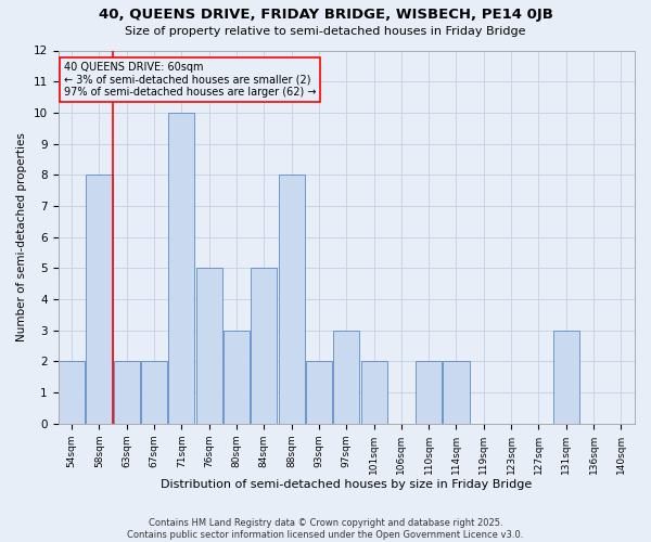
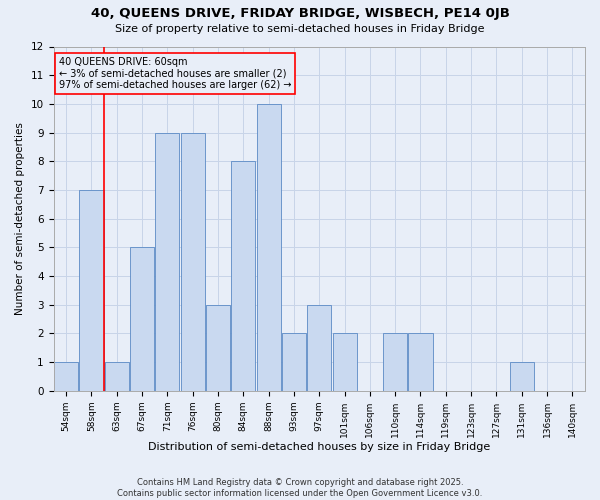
54sqm: 2 -> 1
58sqm: 8 -> 7
63sqm: 2 -> 1
67sqm: 2 -> 5
71sqm: 10 -> 9
76sqm: 5 -> 9
84sqm: 5 -> 8
88sqm: 8 -> 10
131sqm: 3 -> 1
